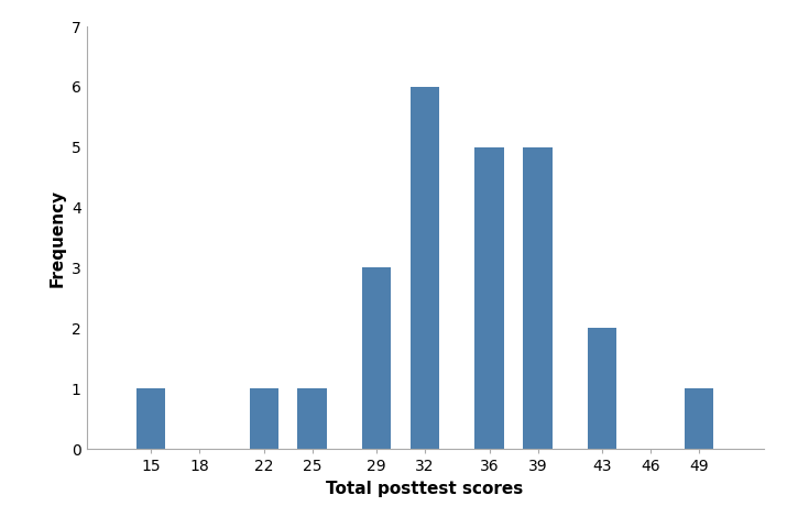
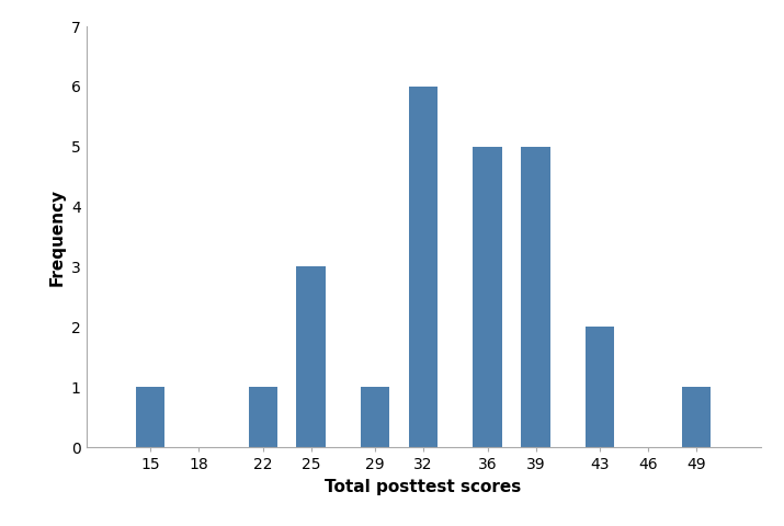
25: 1 -> 3
29: 3 -> 1
